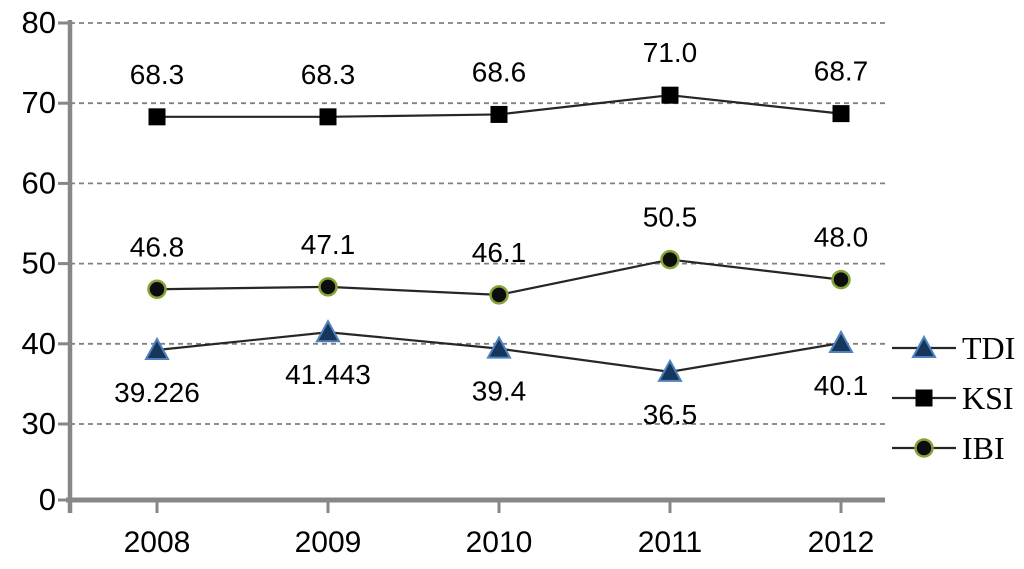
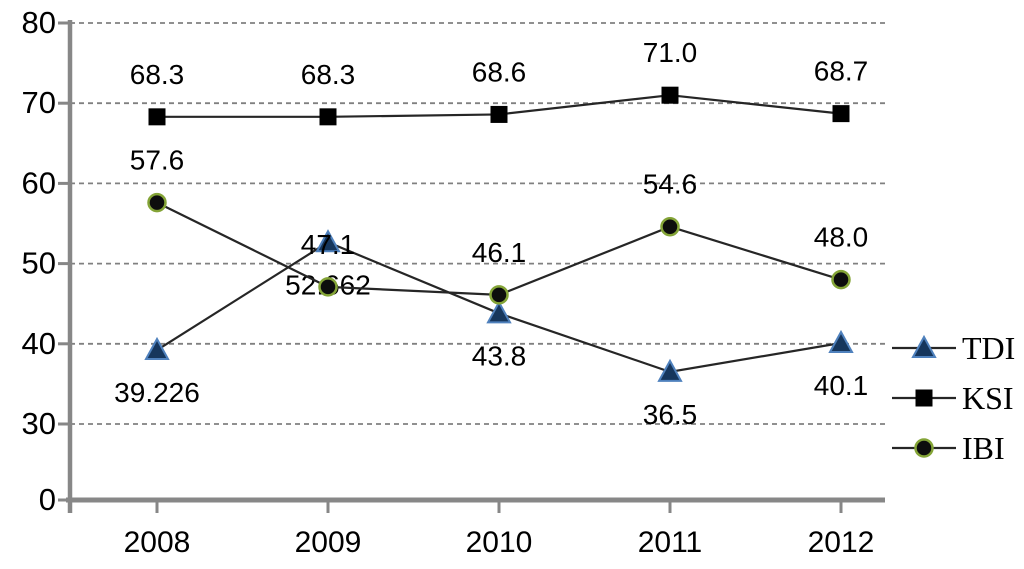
IBI/2008: 46.8 -> 57.6
TDI/2009: 41.443 -> 52.662
TDI/2010: 39.4 -> 43.8
IBI/2011: 50.5 -> 54.6
